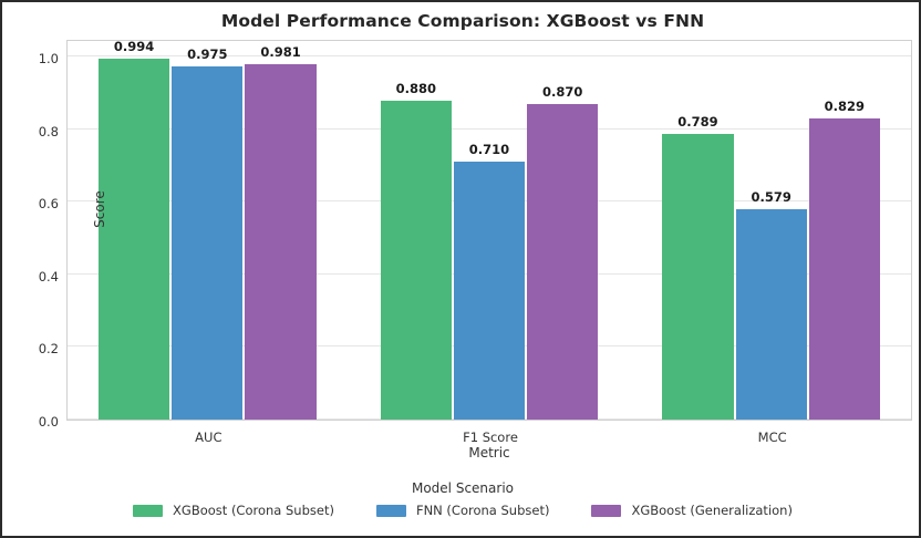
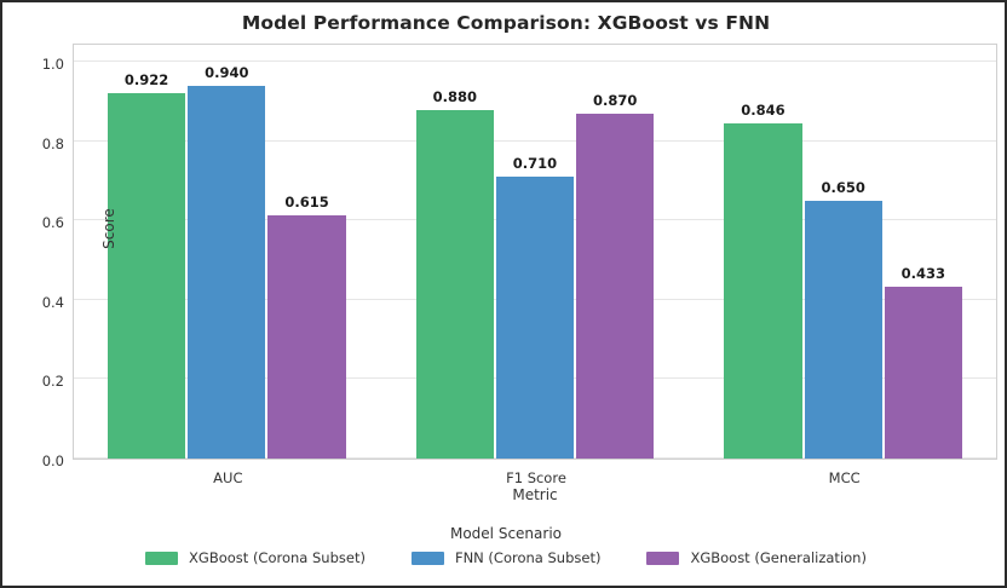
XGBoost (Corona Subset)/AUC: 0.994 -> 0.922
FNN (Corona Subset)/AUC: 0.975 -> 0.940
XGBoost (Generalization)/AUC: 0.981 -> 0.615
XGBoost (Corona Subset)/MCC: 0.789 -> 0.846
FNN (Corona Subset)/MCC: 0.579 -> 0.650
XGBoost (Generalization)/MCC: 0.829 -> 0.433
